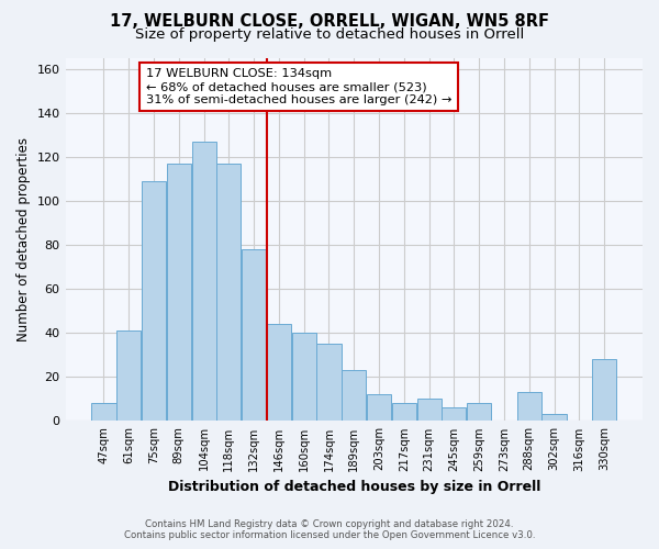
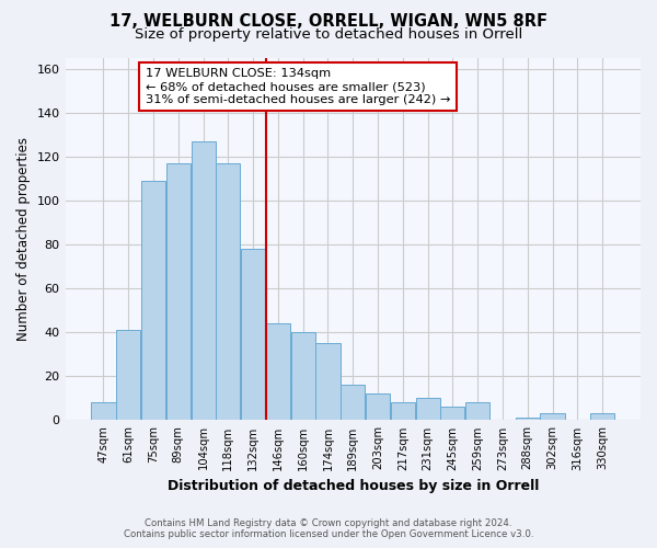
189sqm: 23 -> 16
288sqm: 13 -> 1
330sqm: 28 -> 3
